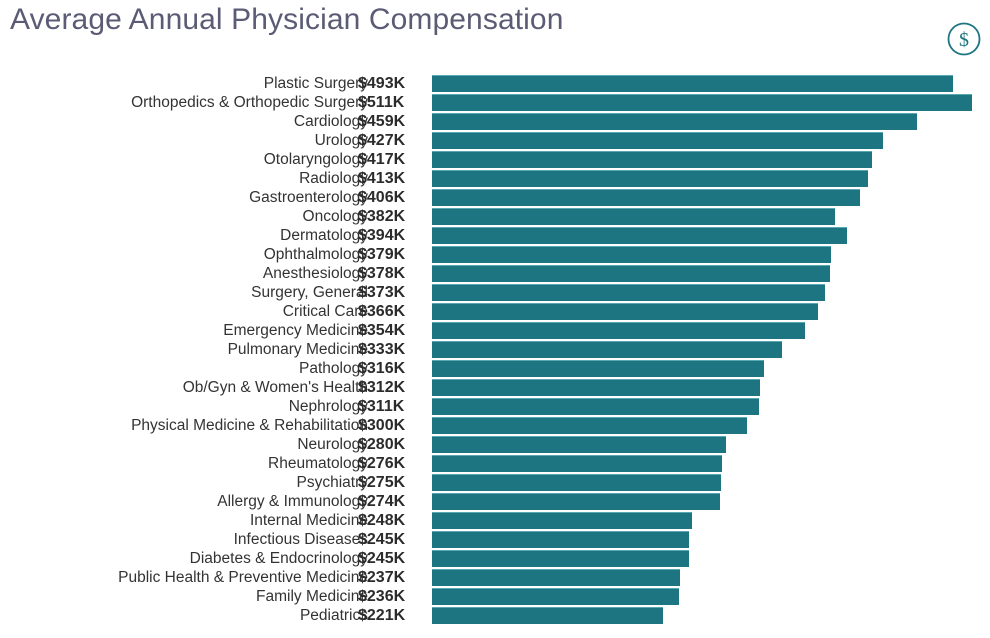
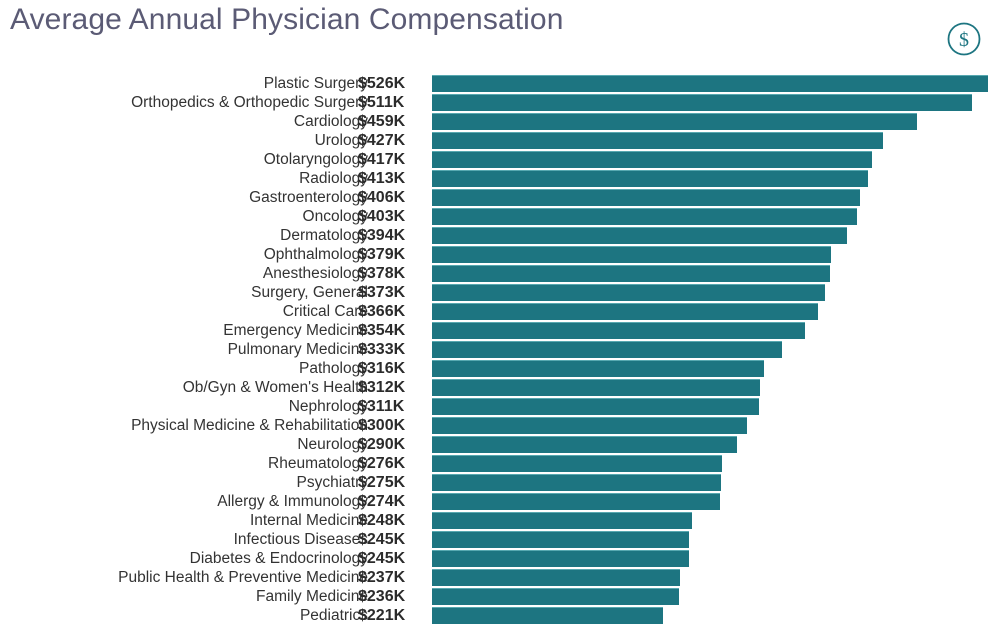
Plastic Surgery: $493K -> $526K
Oncology: $382K -> $403K
Neurology: $280K -> $290K
